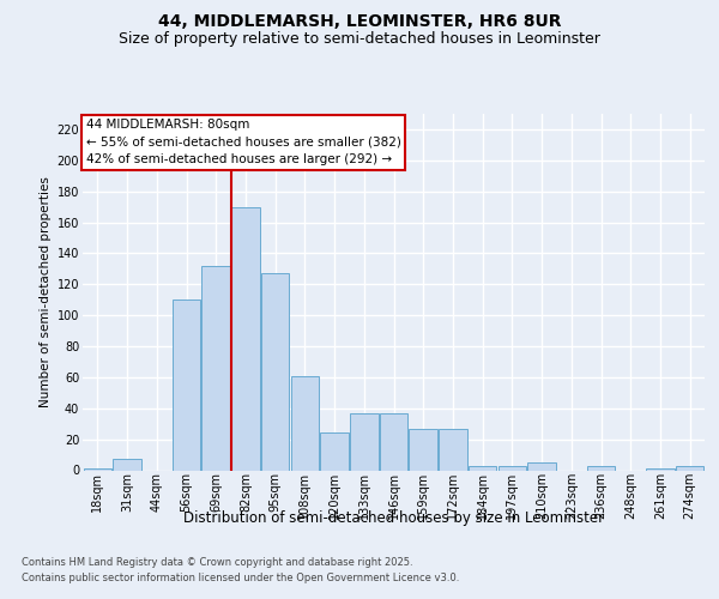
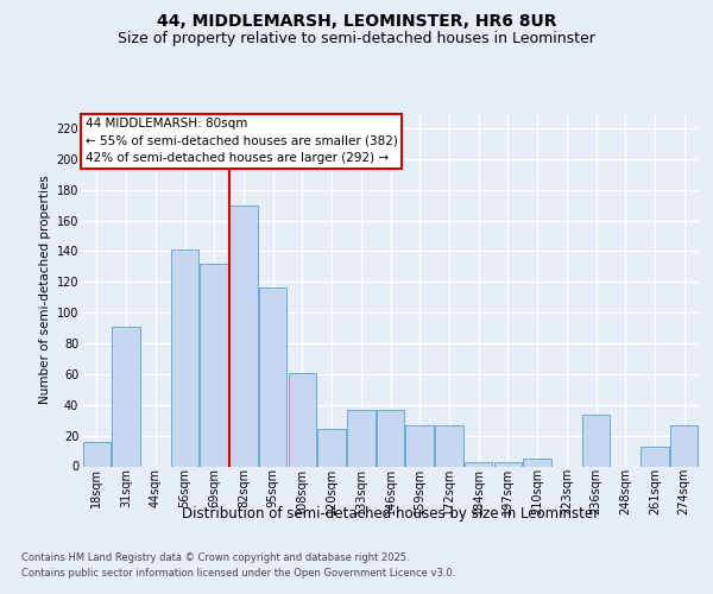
18sqm: 1 -> 16
31sqm: 7 -> 91
56sqm: 110 -> 141
95sqm: 127 -> 116
236sqm: 3 -> 34
261sqm: 1 -> 13
274sqm: 3 -> 27
